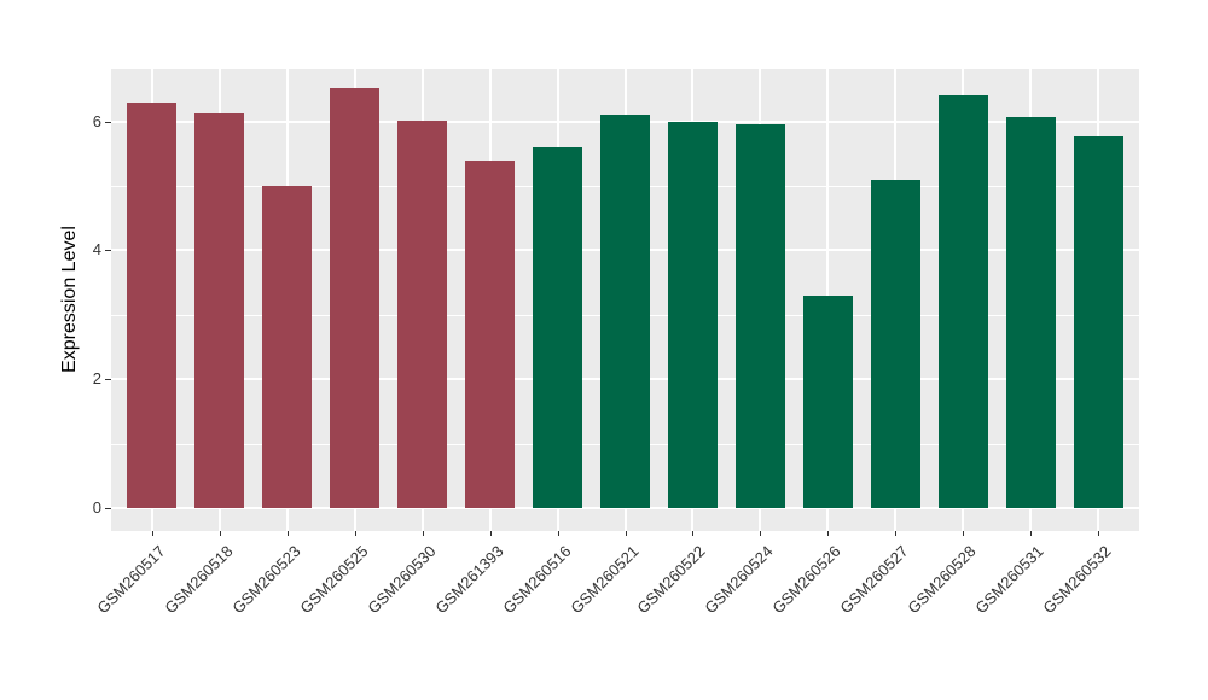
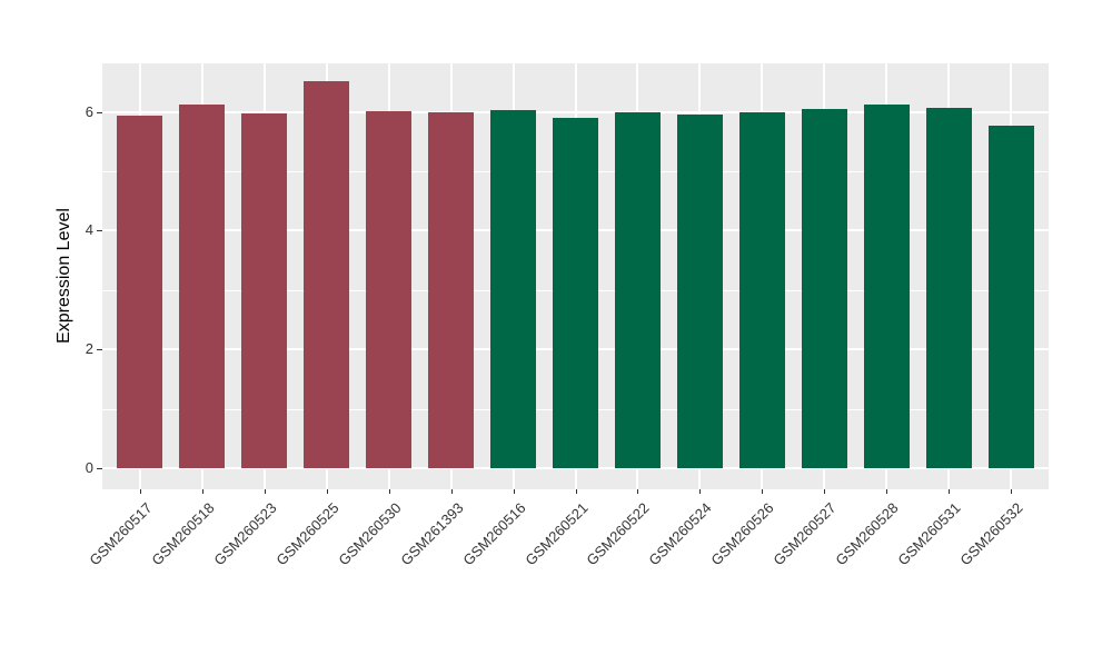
GSM260517: 6.3 -> 5.9
GSM260523: 5.0 -> 6.0
GSM261393: 5.4 -> 6.0
GSM260516: 5.6 -> 6.0
GSM260521: 6.1 -> 5.9
GSM260526: 3.3 -> 6.0
GSM260527: 5.1 -> 6.0
GSM260528: 6.4 -> 6.1
